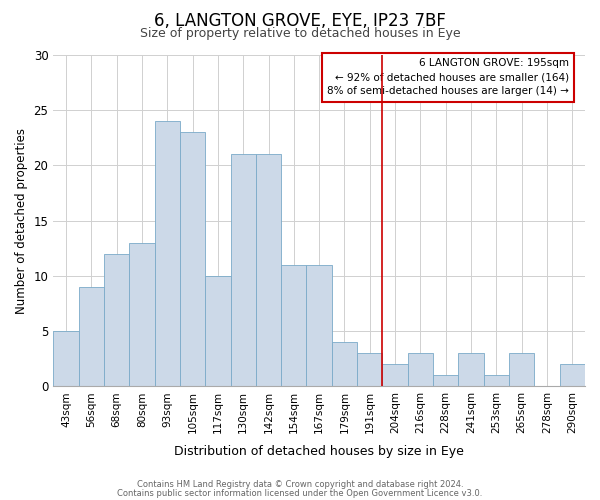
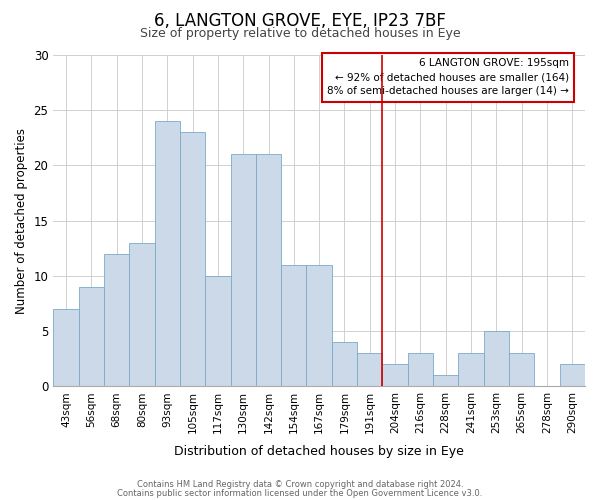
43sqm: 5 -> 7
253sqm: 1 -> 5
